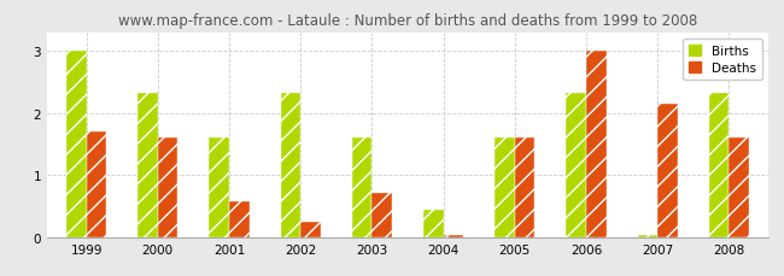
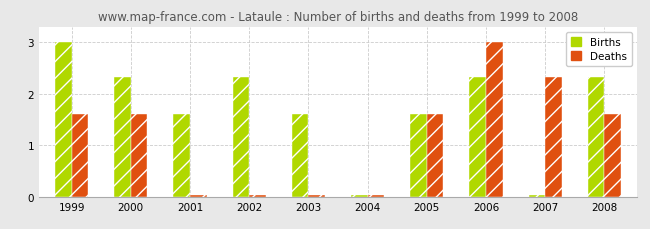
Deaths/1999: 1.70 -> 1.60
Deaths/2001: 0.58 -> 0.03
Deaths/2002: 0.24 -> 0.03
Deaths/2003: 0.72 -> 0.03
Births/2004: 0.44 -> 0.03
Deaths/2007: 2.14 -> 2.33
